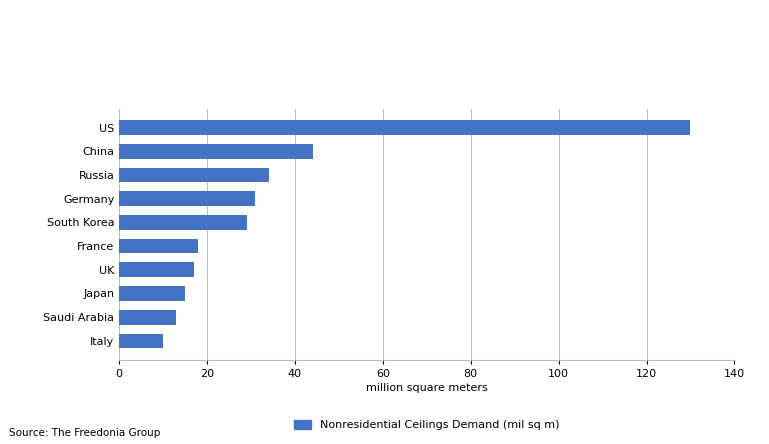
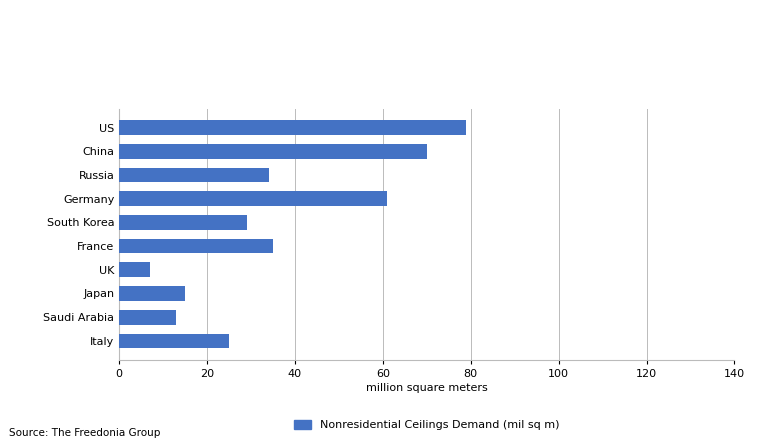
US: 130 -> 79
China: 44 -> 70
Germany: 31 -> 61
France: 18 -> 35
UK: 17 -> 7
Italy: 10 -> 25
